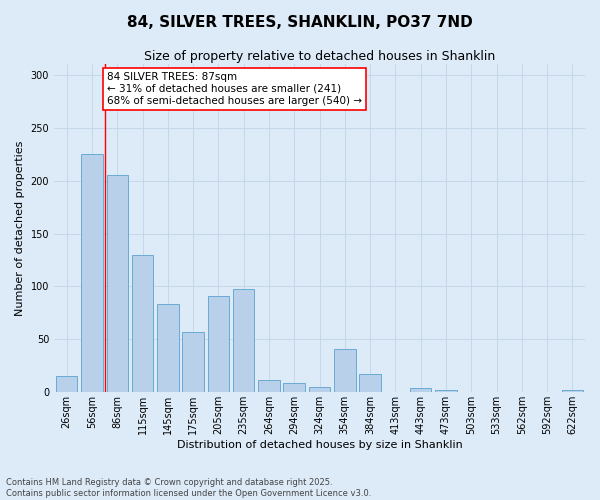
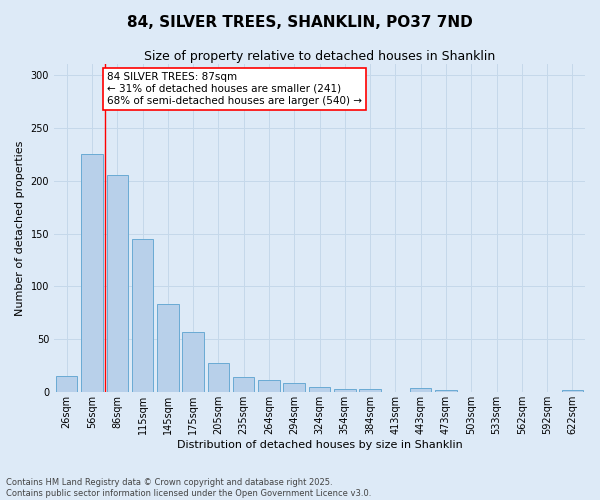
115sqm: 130 -> 145
205sqm: 91 -> 28
235sqm: 98 -> 14
354sqm: 41 -> 3
384sqm: 17 -> 3
